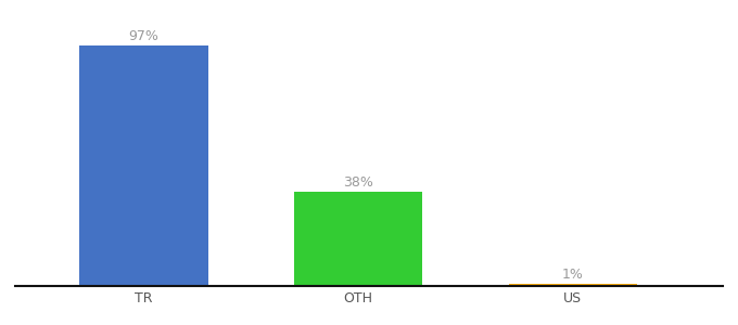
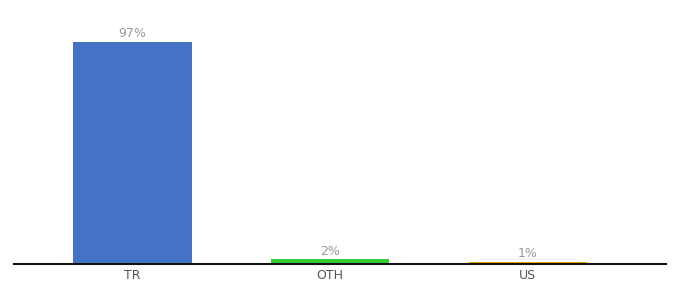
OTH: 38% -> 2%
